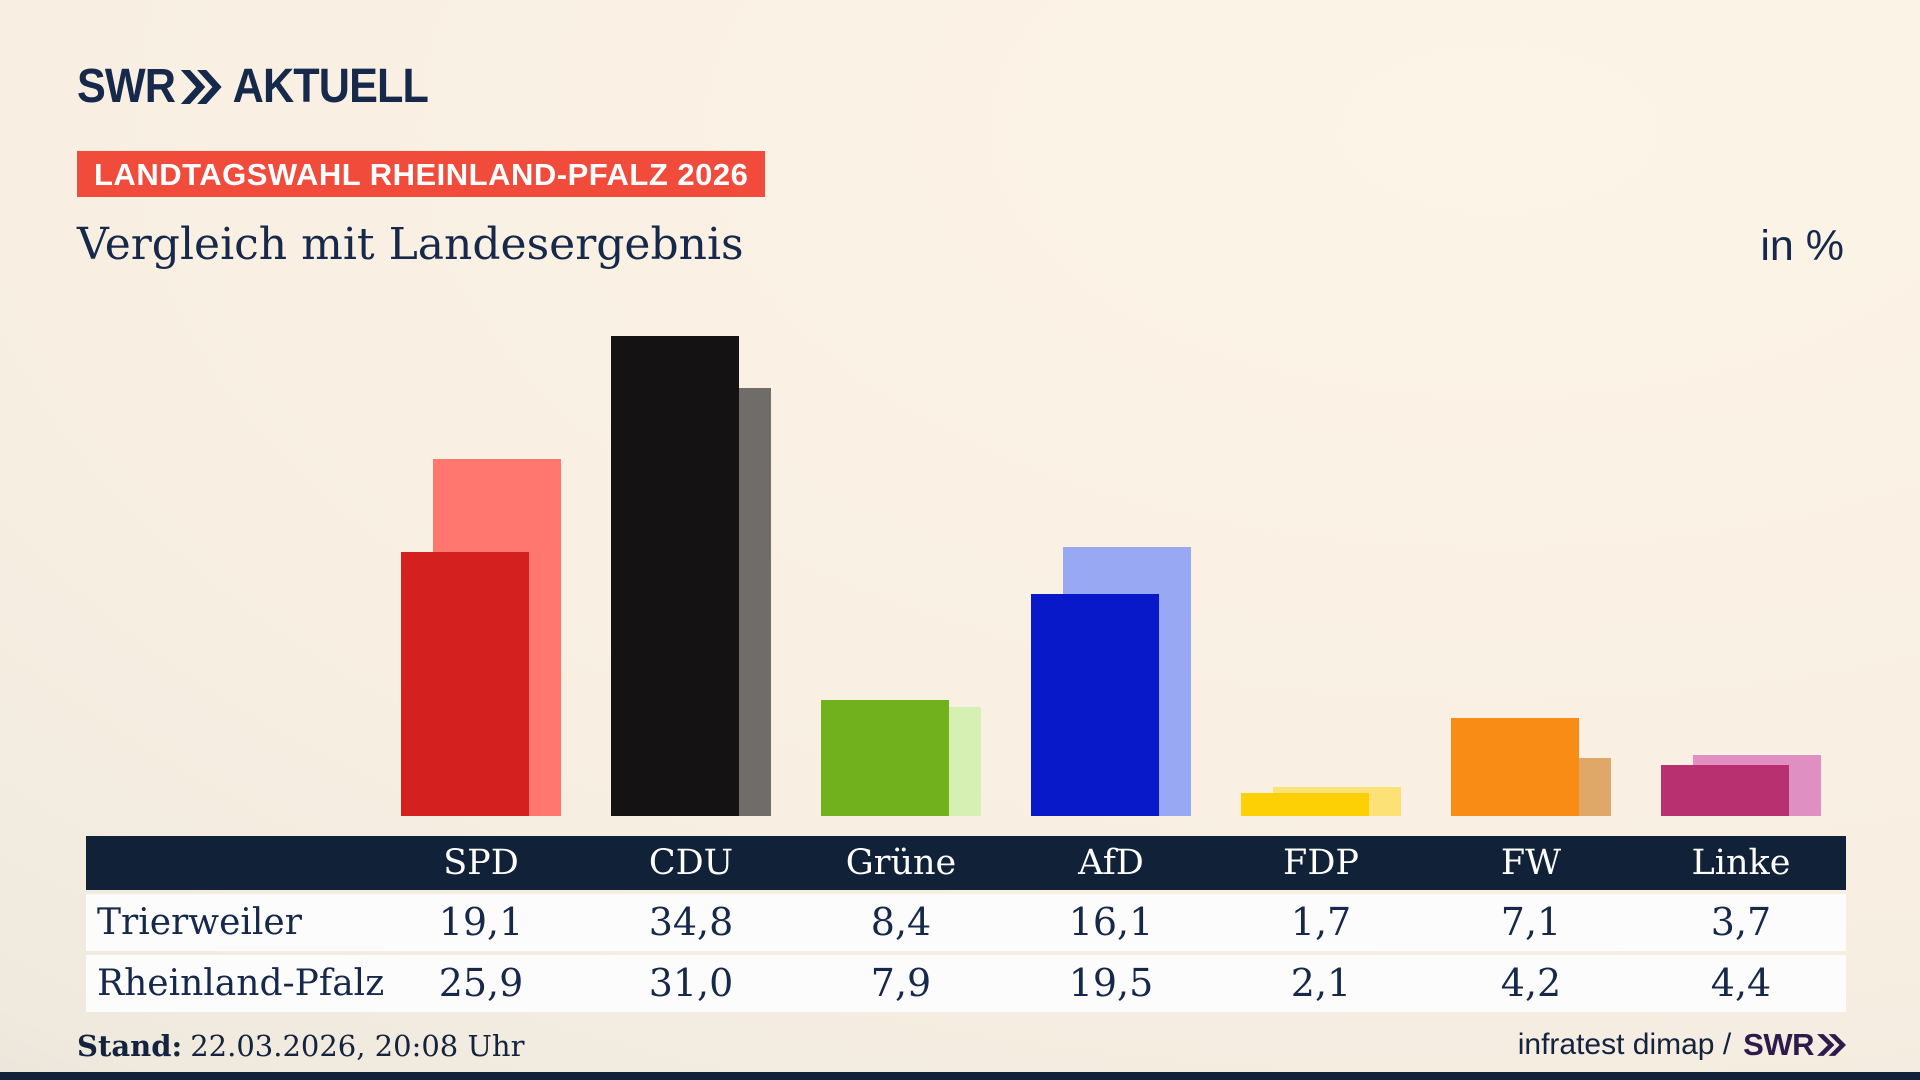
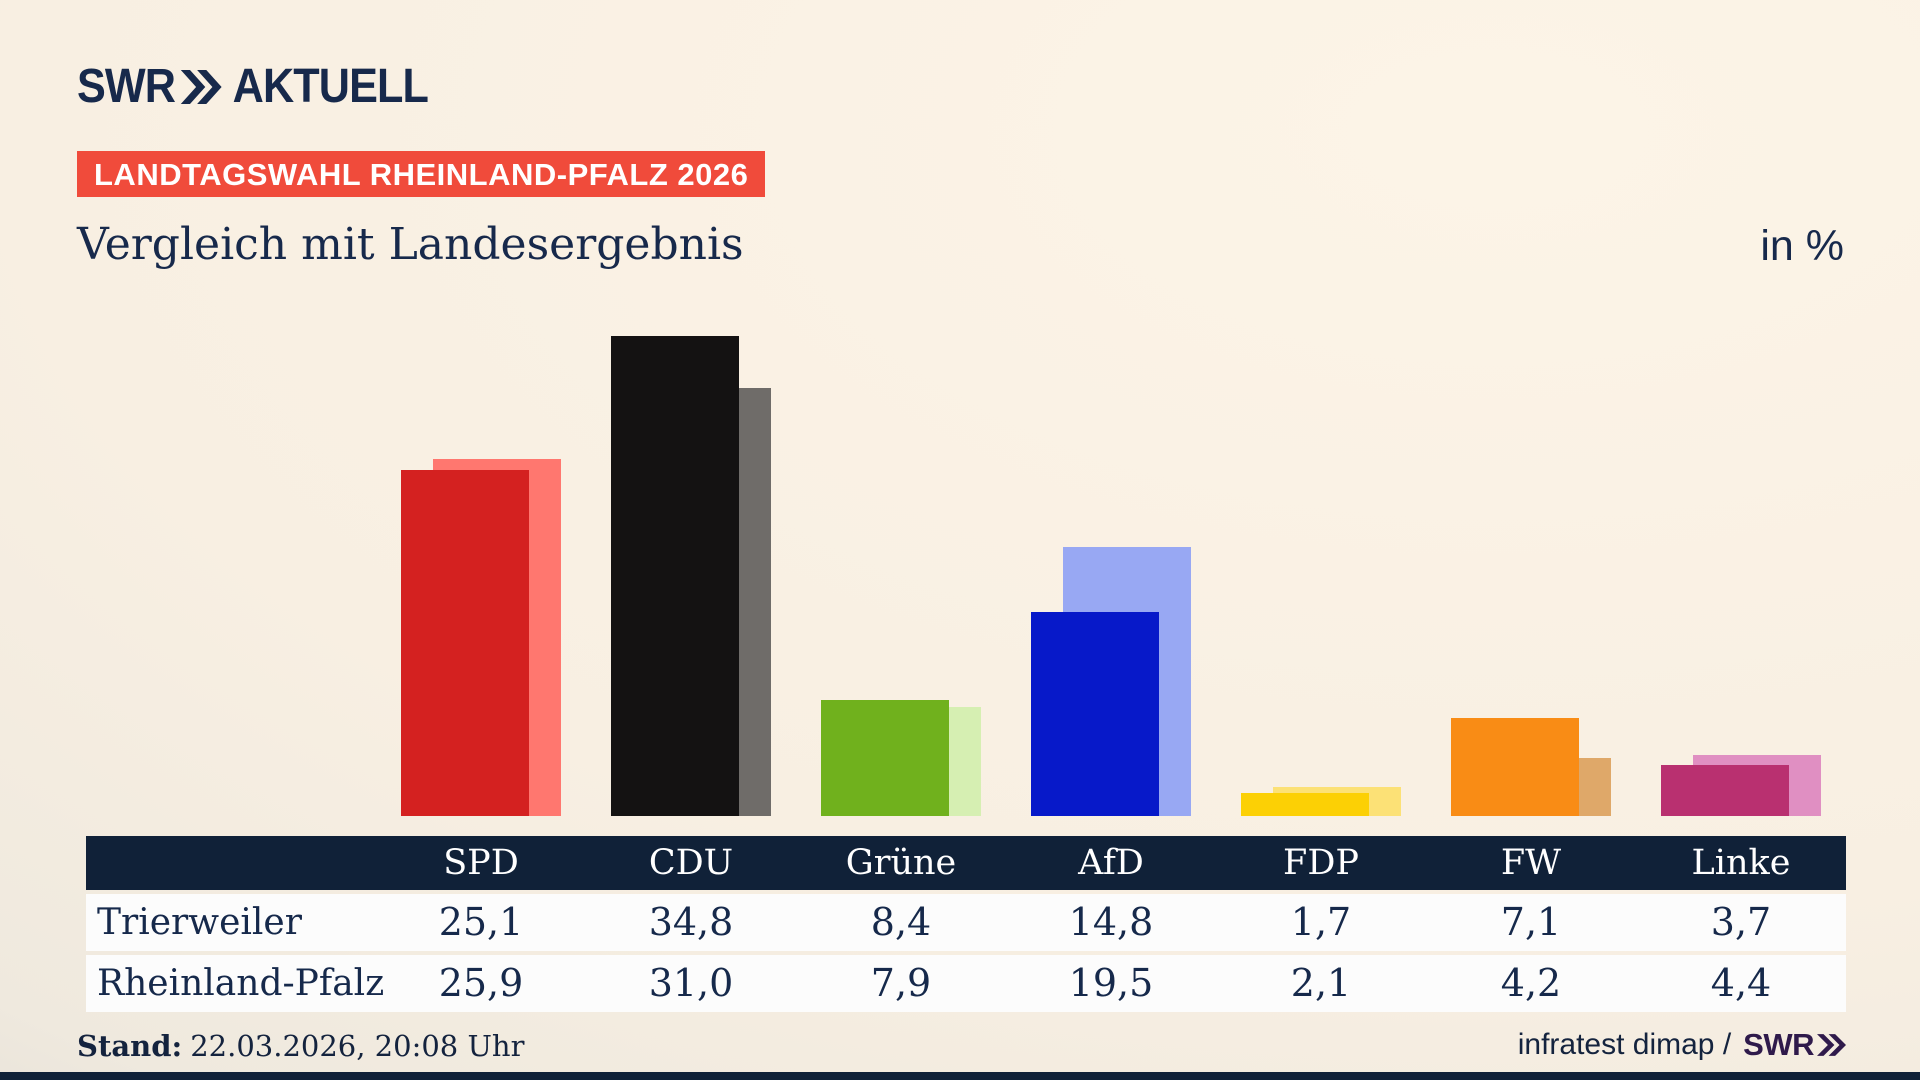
Trierweiler/SPD: 19,1 -> 25,1
Trierweiler/AfD: 16,1 -> 14,8
